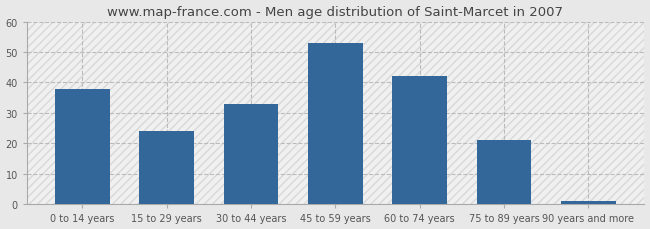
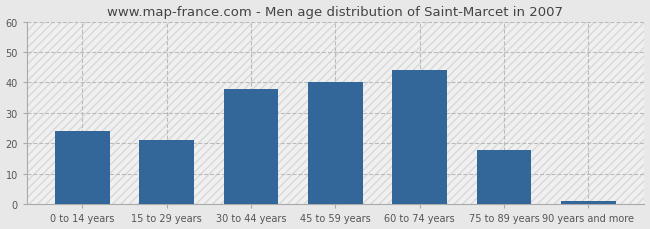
0 to 14 years: 38 -> 24
15 to 29 years: 24 -> 21
30 to 44 years: 33 -> 38
45 to 59 years: 53 -> 40
60 to 74 years: 42 -> 44
75 to 89 years: 21 -> 18
